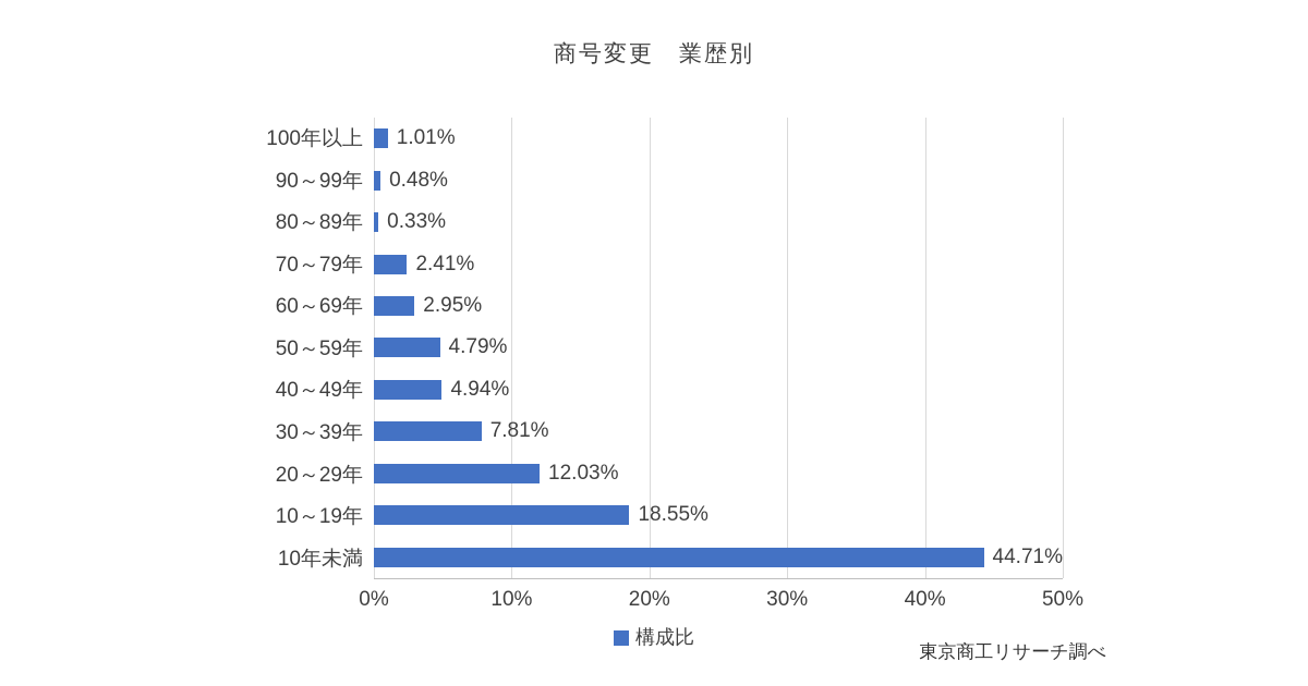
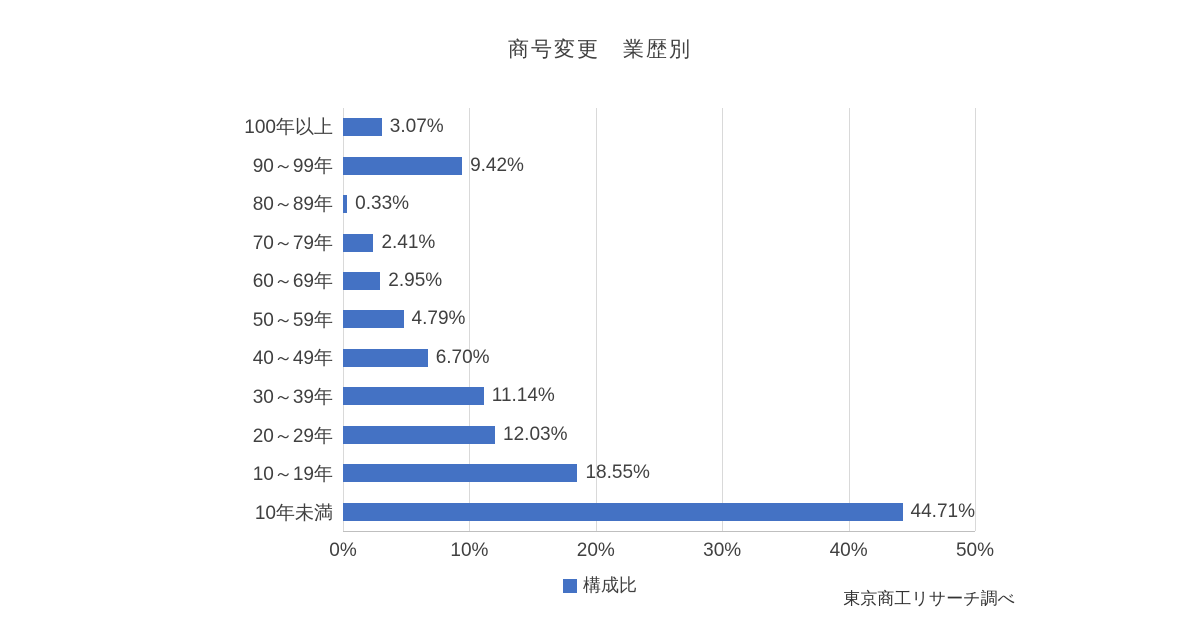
100年以上: 1.01% -> 3.07%
90～99年: 0.48% -> 9.42%
40～49年: 4.94% -> 6.70%
30～39年: 7.81% -> 11.14%
